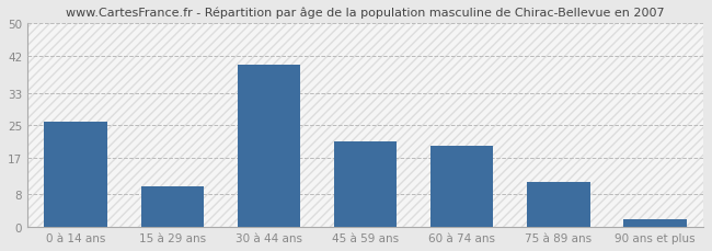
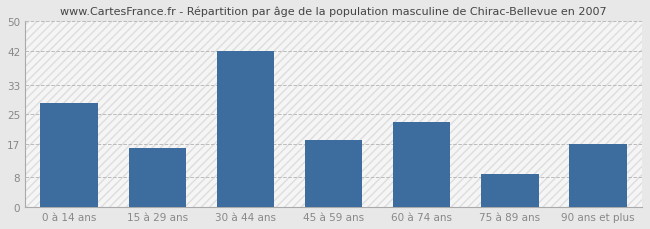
0 à 14 ans: 26 -> 28
15 à 29 ans: 10 -> 16
30 à 44 ans: 40 -> 42
45 à 59 ans: 21 -> 18
60 à 74 ans: 20 -> 23
75 à 89 ans: 11 -> 9
90 ans et plus: 2 -> 17
